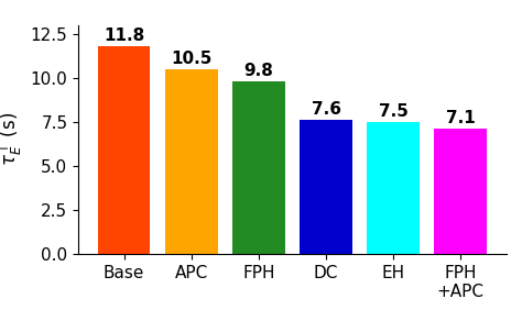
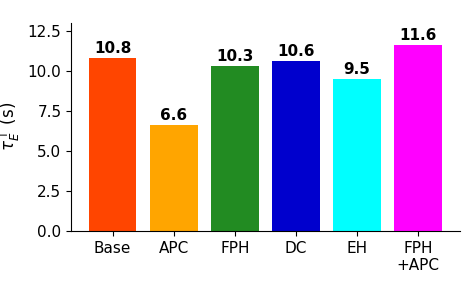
Base: 11.8 -> 10.8
APC: 10.5 -> 6.6
FPH: 9.8 -> 10.3
DC: 7.6 -> 10.6
EH: 7.5 -> 9.5
FPH +APC: 7.1 -> 11.6
